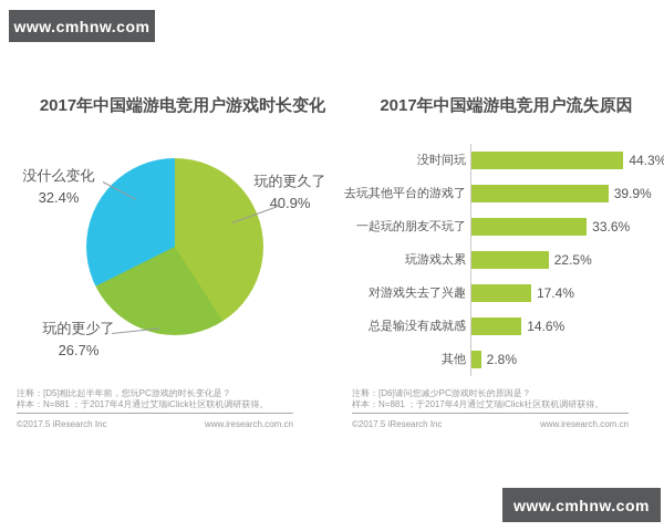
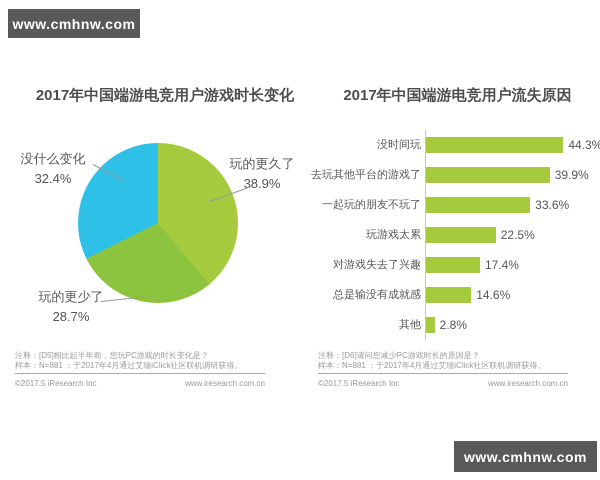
2017年中国端游电竞用户游戏时长变化/玩的更久了: 40.9% -> 38.9%
2017年中国端游电竞用户游戏时长变化/玩的更少了: 26.7% -> 28.7%
